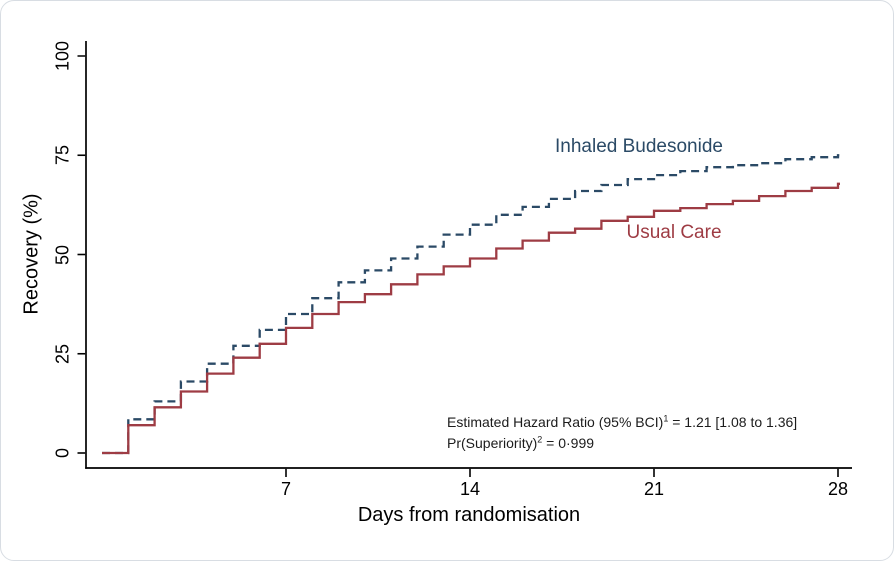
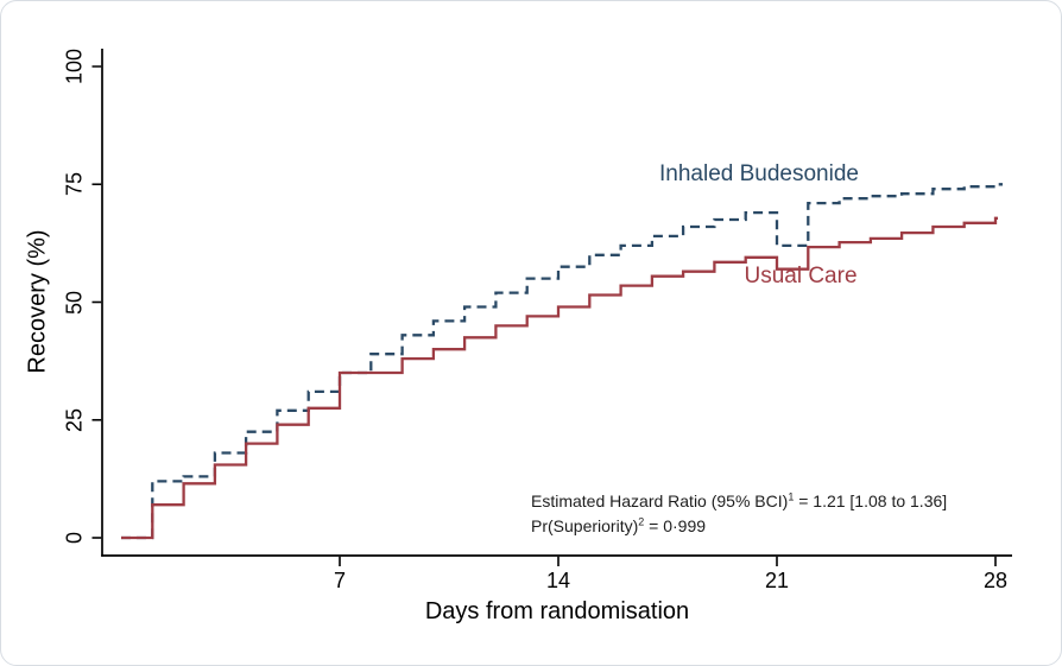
Inhaled Budesonide/1: 8 -> 12
Usual Care/7: 32 -> 35
Inhaled Budesonide/21: 70 -> 62
Usual Care/21: 61 -> 57
